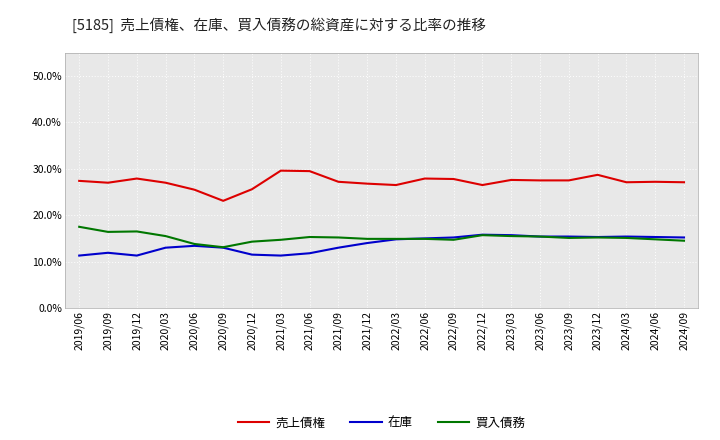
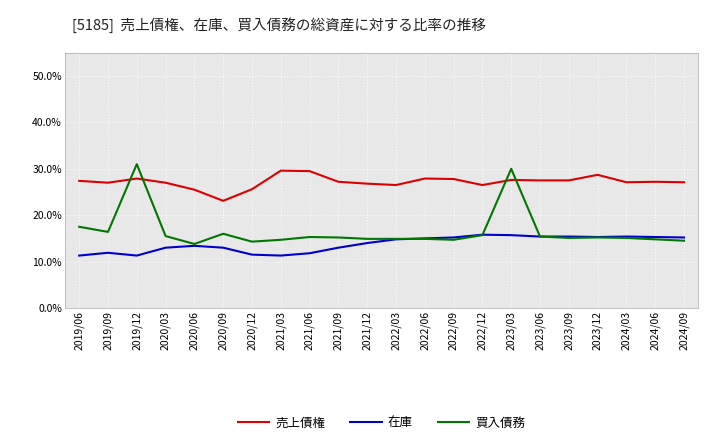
買入債務/2019/12: 16.5% -> 31.0%
買入債務/2020/09: 13.1% -> 16.0%
買入債務/2023/03: 15.5% -> 30.0%
